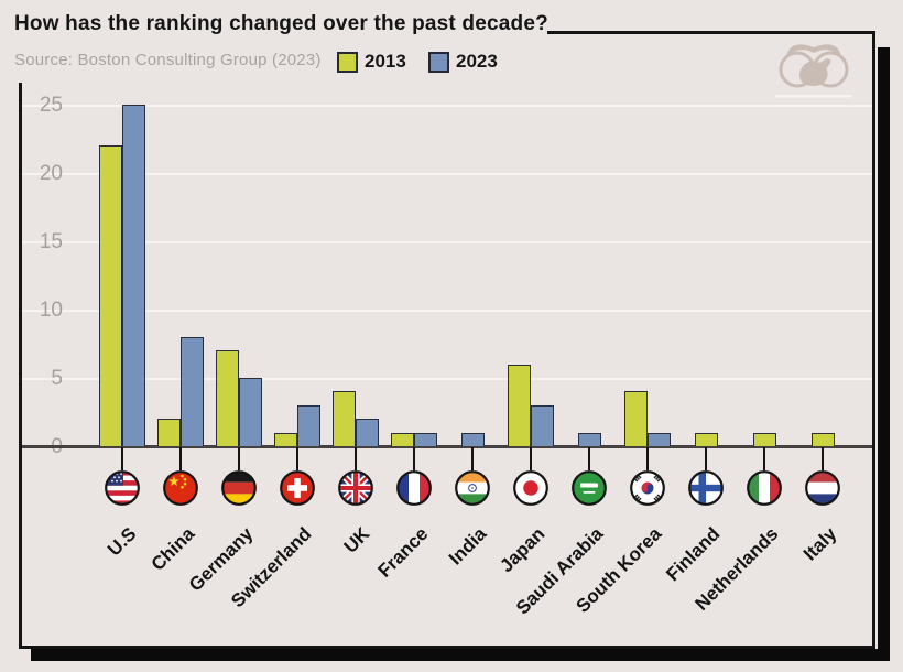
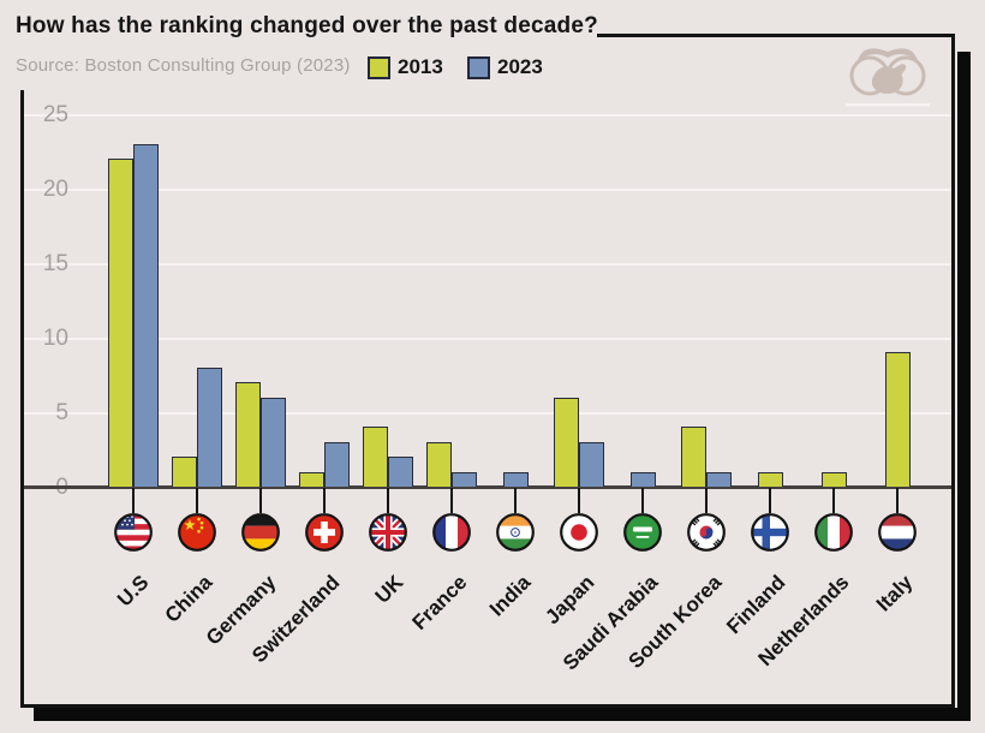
2023/U.S: 25 -> 23
2023/Germany: 5 -> 6
2013/France: 1 -> 3
2013/Italy: 1 -> 9
